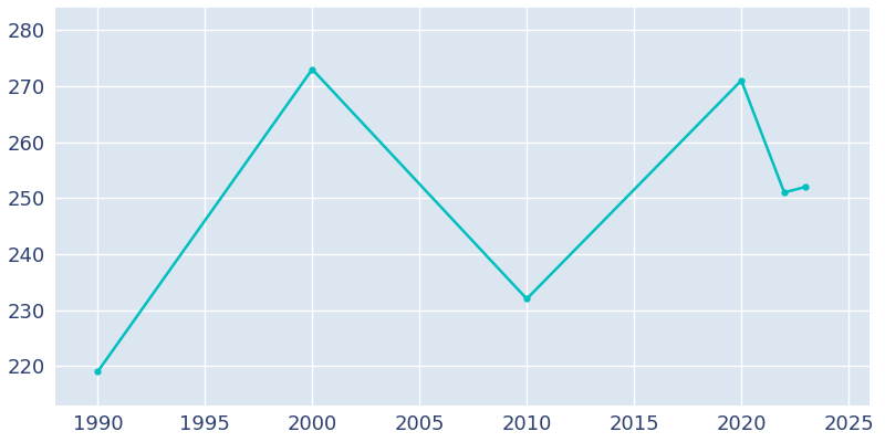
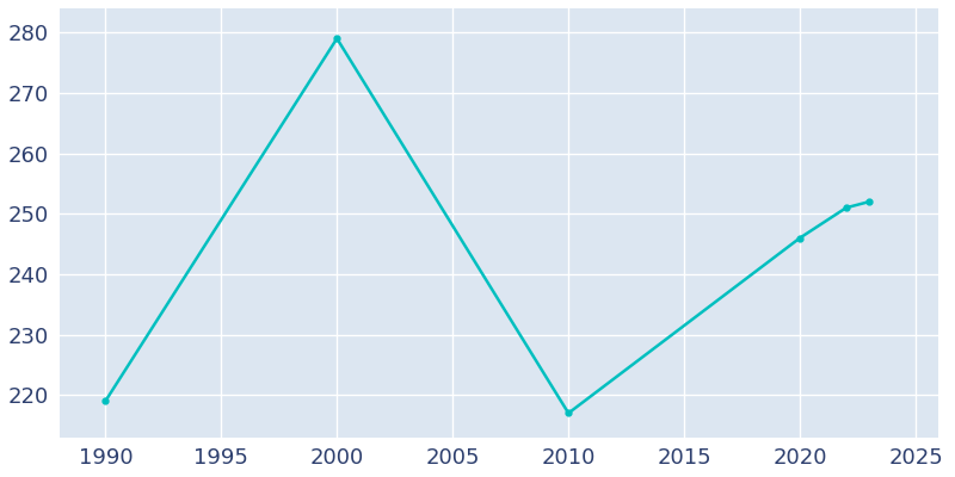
2000: 273 -> 279
2010: 232 -> 217
2020: 271 -> 246
